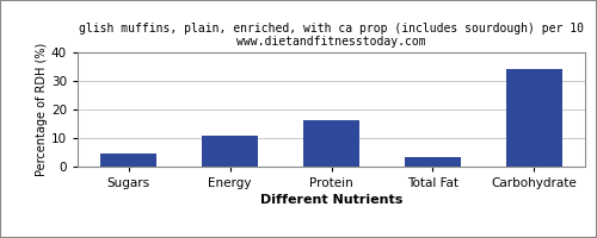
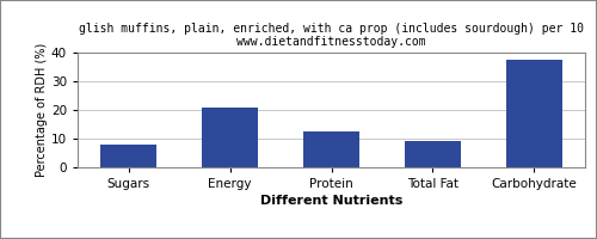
Sugars: 4.5 -> 8.0
Energy: 11.0 -> 21.0
Protein: 16.3 -> 12.5
Total Fat: 3.4 -> 9.0
Carbohydrate: 34.0 -> 37.5
